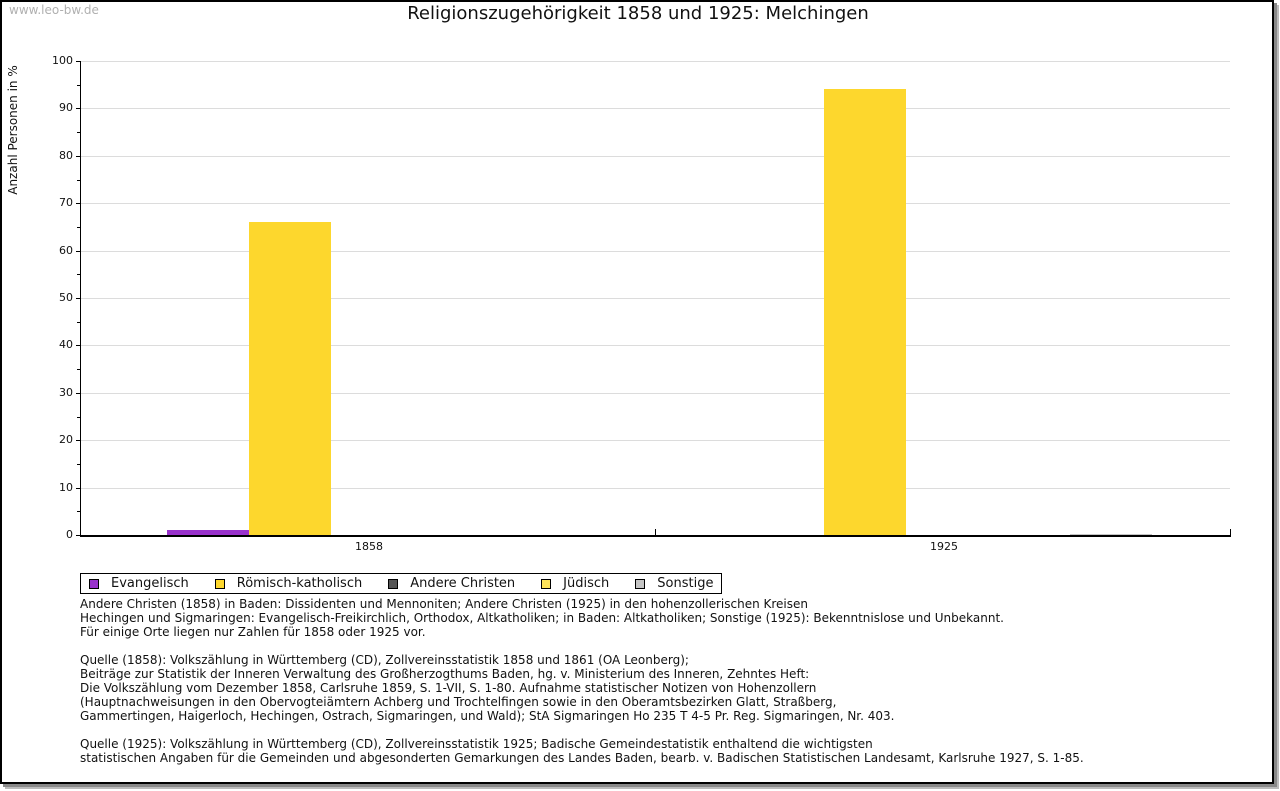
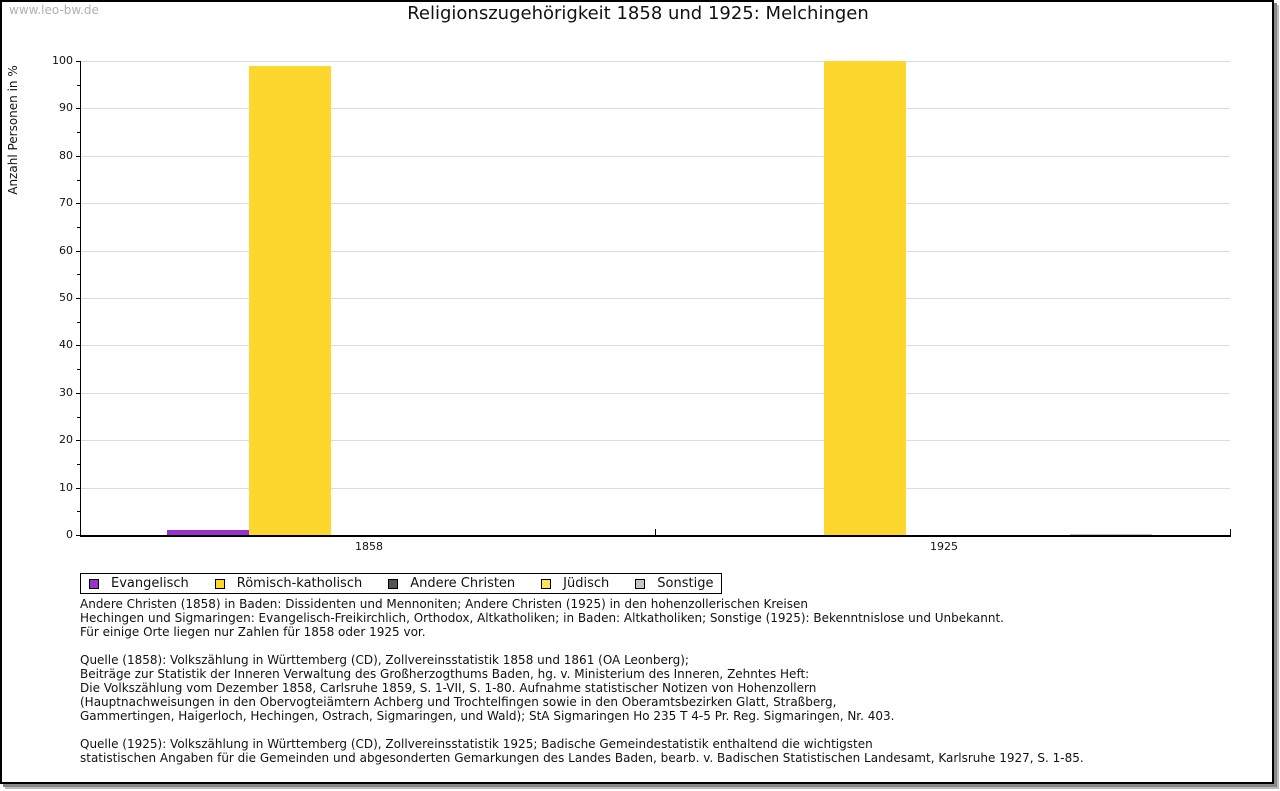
Römisch-katholisch/1858: 66 -> 99
Römisch-katholisch/1925: 94 -> 100
